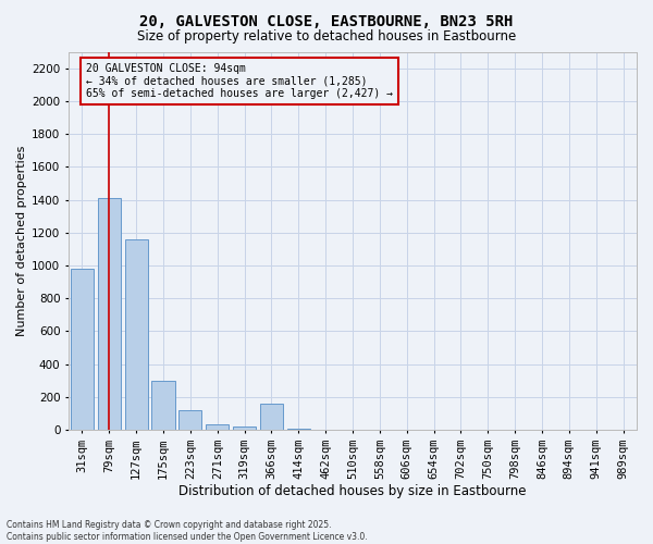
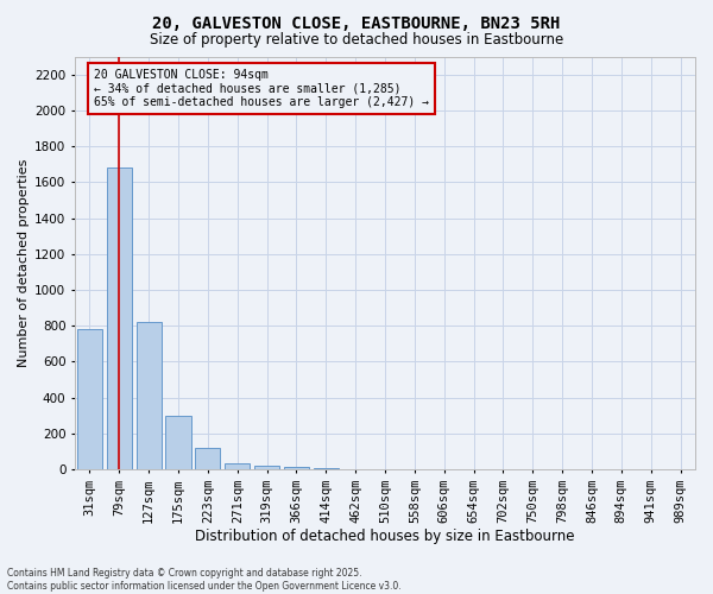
31sqm: 980 -> 780
79sqm: 1410 -> 1680
127sqm: 1160 -> 820
366sqm: 160 -> 20
